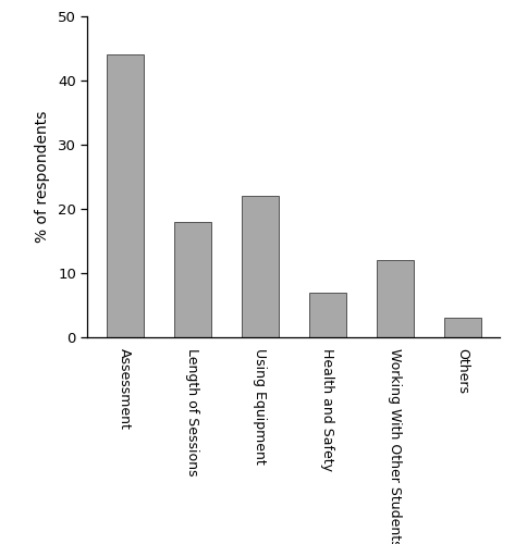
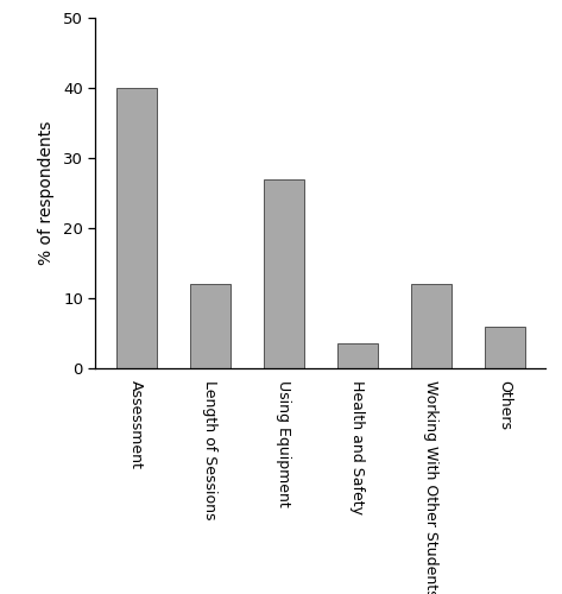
Assessment: 44.0 -> 40.0
Length of Sessions: 18.0 -> 12.0
Using Equipment: 22.0 -> 27.0
Health and Safety: 7.0 -> 3.5
Others: 3.0 -> 6.0
